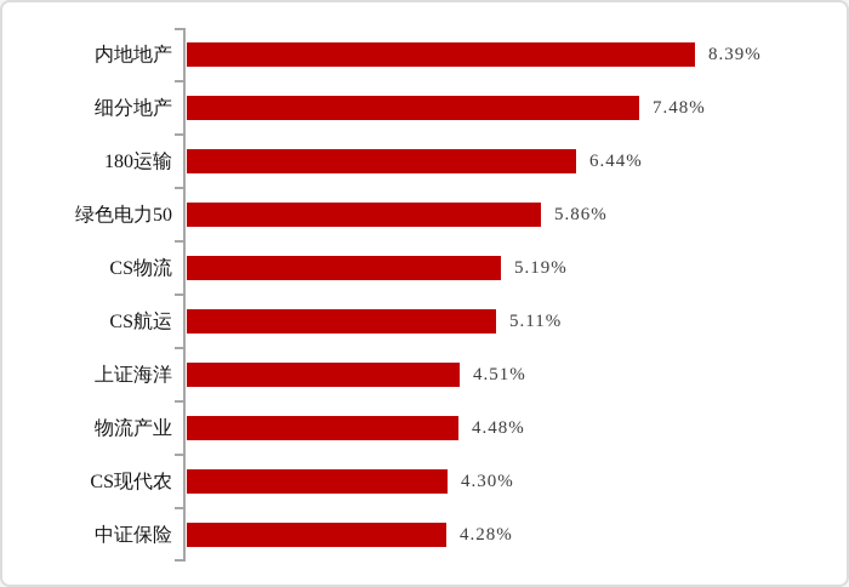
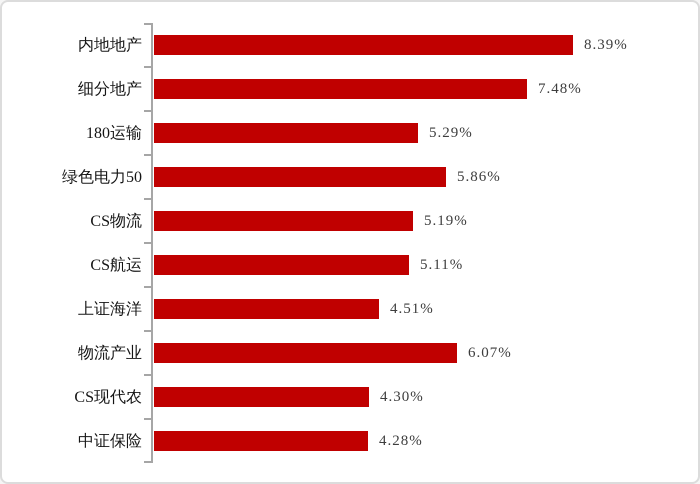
180运输: 6.44% -> 5.29%
物流产业: 4.48% -> 6.07%
